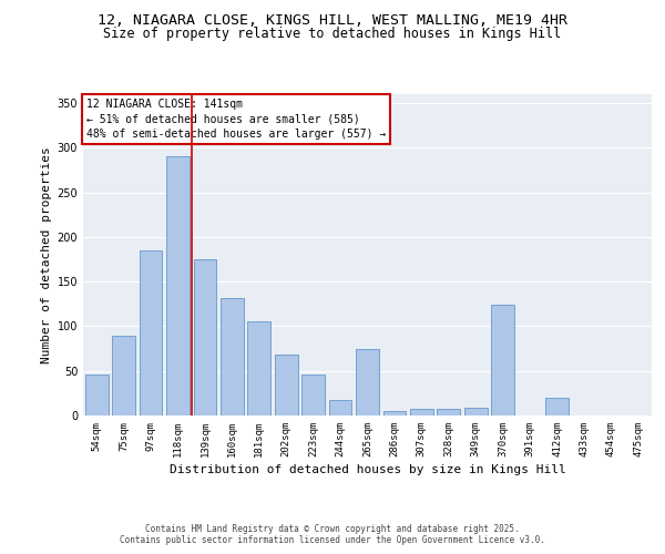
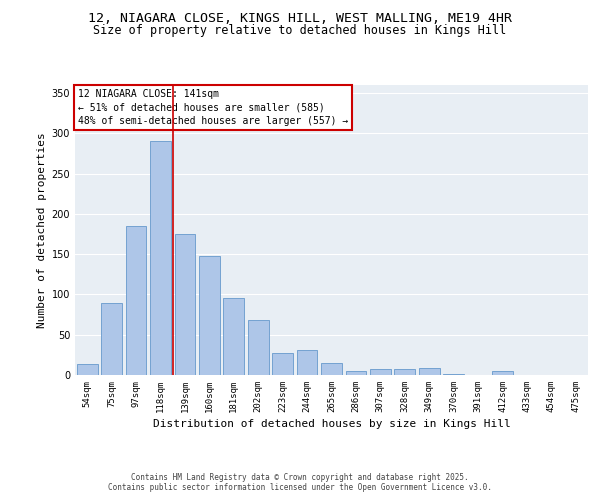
54sqm: 46 -> 14
160sqm: 132 -> 148
181sqm: 106 -> 95
223sqm: 46 -> 27
244sqm: 18 -> 31
265sqm: 74 -> 15
370sqm: 124 -> 1
412sqm: 20 -> 5
